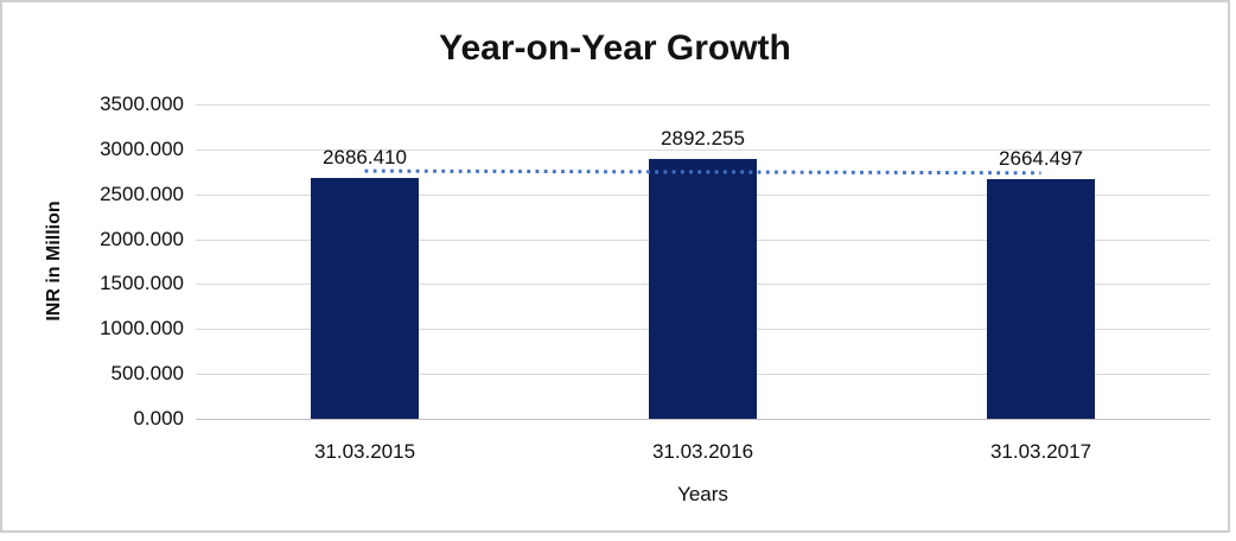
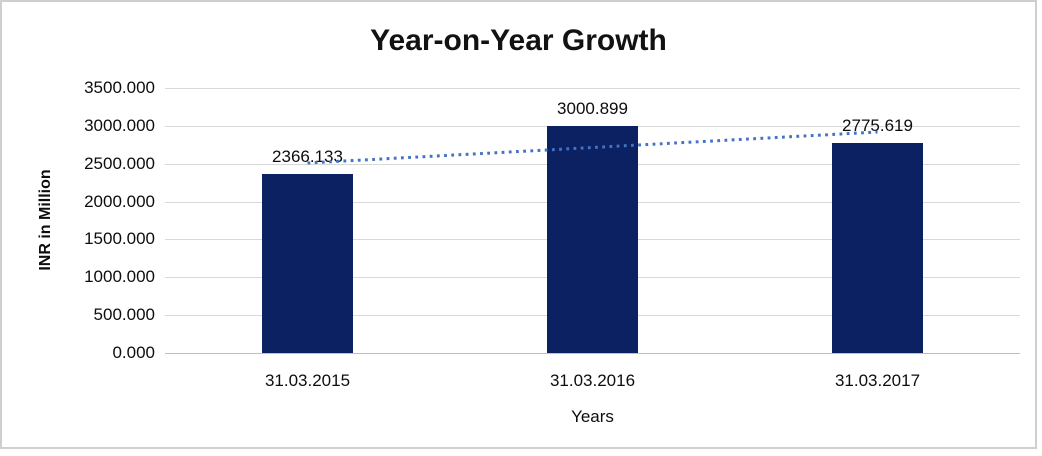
31.03.2015: 2686.410 -> 2366.133
31.03.2016: 2892.255 -> 3000.899
31.03.2017: 2664.497 -> 2775.619
